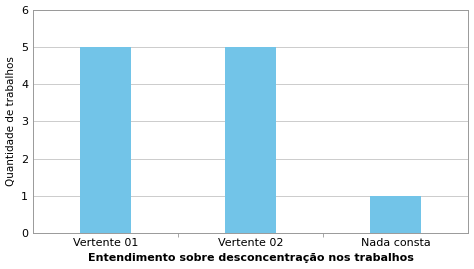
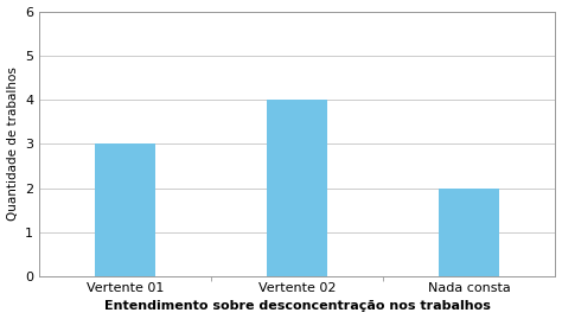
Vertente 01: 5 -> 3
Vertente 02: 5 -> 4
Nada consta: 1 -> 2
